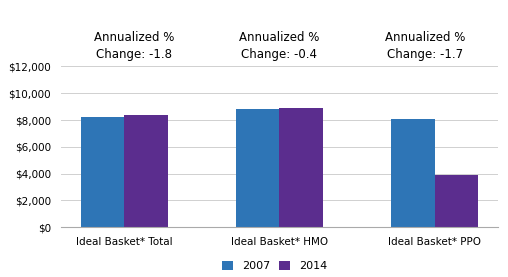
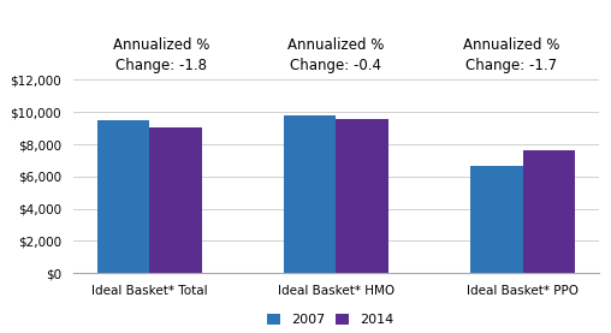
2007/Ideal Basket* Total: $8,200 -> $9,500
2014/Ideal Basket* Total: $8,400 -> $9,000
2007/Ideal Basket* HMO: $8,800 -> $9,800
2014/Ideal Basket* HMO: $8,900 -> $9,600
2007/Ideal Basket* PPO: $8,100 -> $6,600
2014/Ideal Basket* PPO: $3,900 -> $7,600
